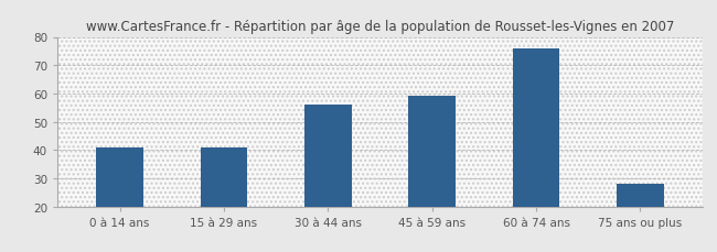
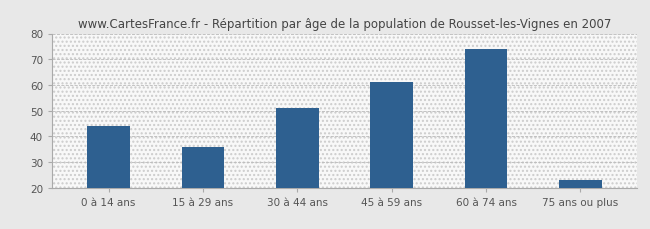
0 à 14 ans: 41 -> 44
15 à 29 ans: 41 -> 36
30 à 44 ans: 56 -> 51
45 à 59 ans: 59 -> 61
60 à 74 ans: 76 -> 74
75 ans ou plus: 28 -> 23
